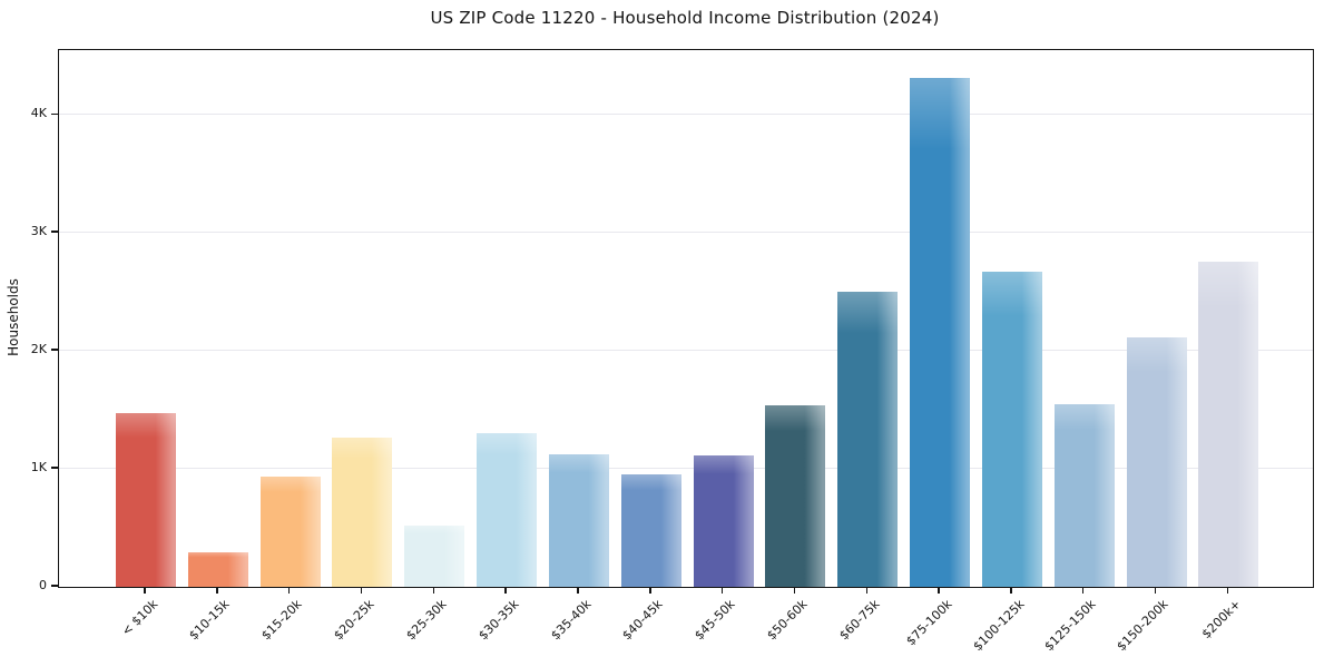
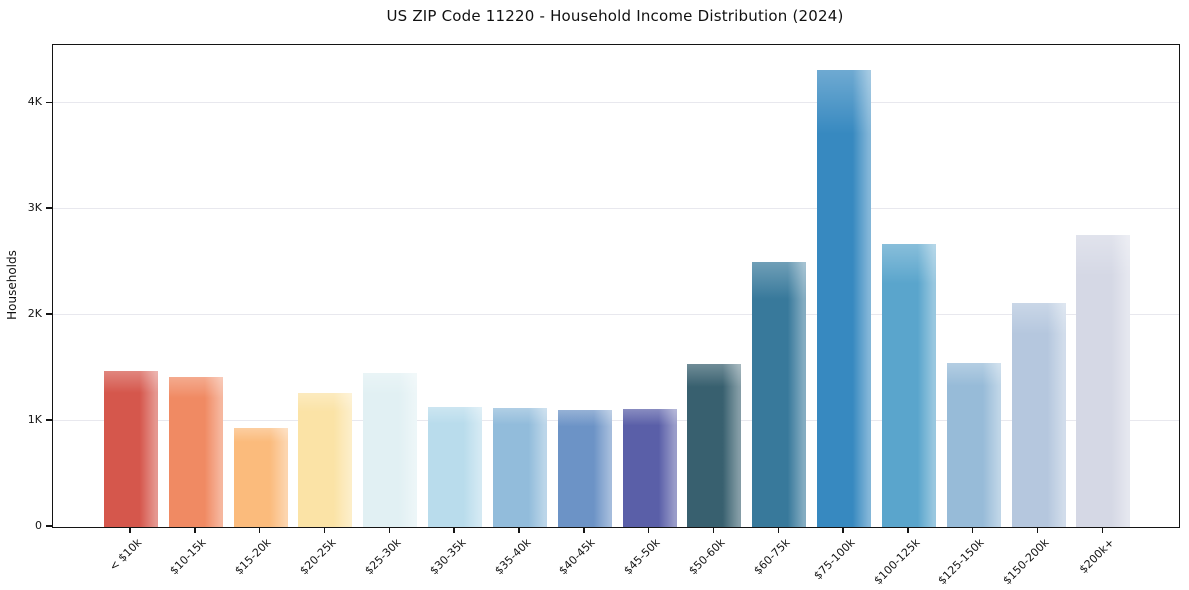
$10-15k: 0.29K -> 1.42K
$25-30k: 0.52K -> 1.45K
$30-35k: 1.30K -> 1.13K
$40-45k: 0.95K -> 1.10K
